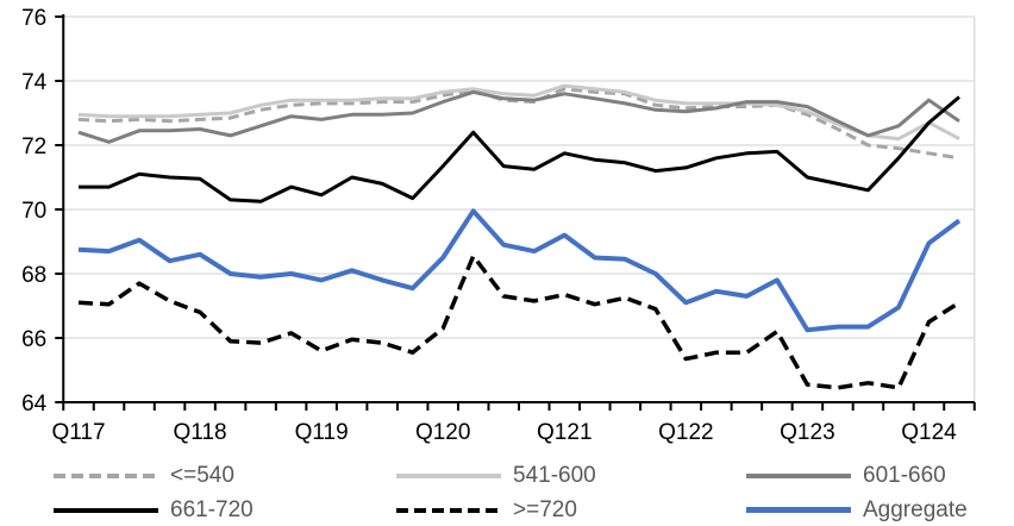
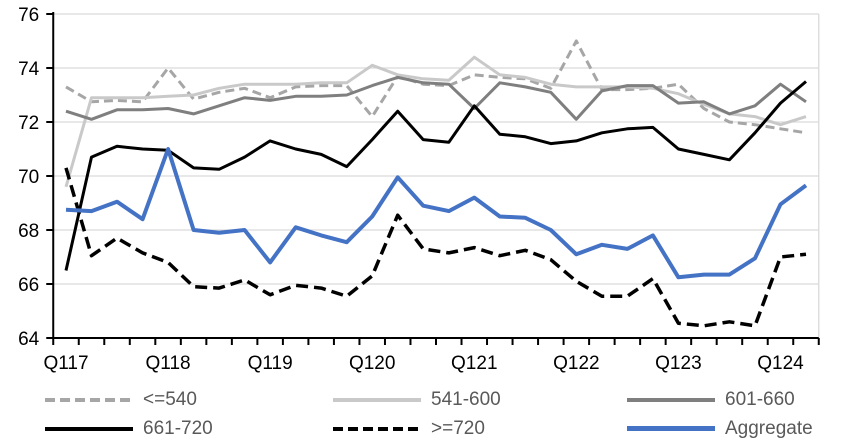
<=540/Q117: 72.8 -> 73.3
541-600/Q117: 73.0 -> 69.6
661-720/Q117: 70.7 -> 66.5
>=720/Q117: 67.1 -> 70.3
<=540/Q118: 72.8 -> 74.0
Aggregate/Q118: 68.6 -> 71.0
<=540/Q119: 73.3 -> 72.9
661-720/Q119: 70.5 -> 71.3
Aggregate/Q119: 67.8 -> 66.8
<=540/Q120: 73.5 -> 72.2
541-600/Q120: 73.7 -> 74.1
541-600/Q121: 73.8 -> 74.4
601-660/Q121: 73.6 -> 72.5
661-720/Q121: 71.8 -> 72.6
<=540/Q122: 73.2 -> 75.0
601-660/Q122: 73.0 -> 72.1
>=720/Q122: 65.3 -> 66.1
<=540/Q123: 73.0 -> 73.4
601-660/Q123: 73.2 -> 72.7
541-600/Q124: 72.7 -> 71.9
>=720/Q124: 66.5 -> 67.0
